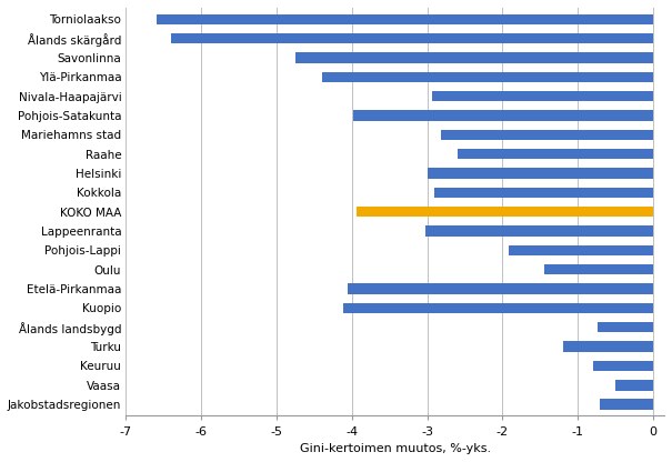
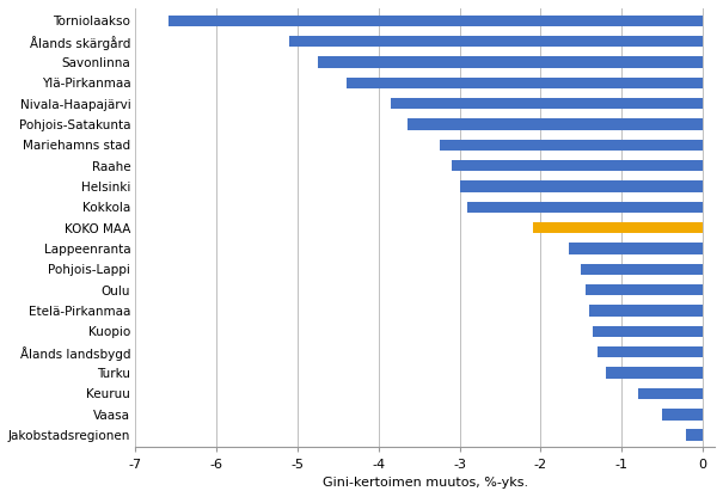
Ålands skärgård: -6.40 -> -5.10
Nivala-Haapajärvi: -2.94 -> -3.85
Pohjois-Satakunta: -3.98 -> -3.65
Mariehamns stad: -2.82 -> -3.25
Raahe: -2.60 -> -3.10
KOKO MAA: -3.94 -> -2.10
Lappeenranta: -3.02 -> -1.65
Pohjois-Lappi: -1.92 -> -1.50
Etelä-Pirkanmaa: -4.06 -> -1.40
Kuopio: -4.12 -> -1.35
Ålands landsbygd: -0.74 -> -1.30
Jakobstadsregionen: -0.70 -> -0.20
